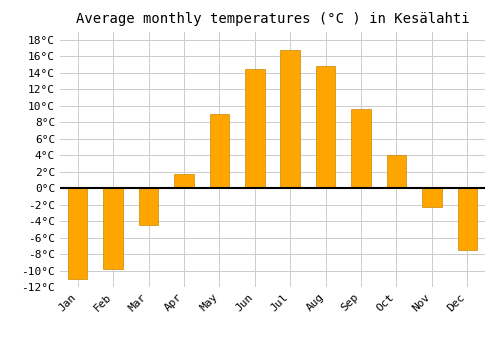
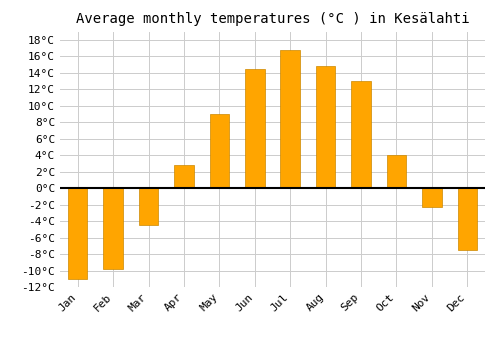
Apr: 1.7°C -> 2.8°C
Sep: 9.6°C -> 13.0°C
